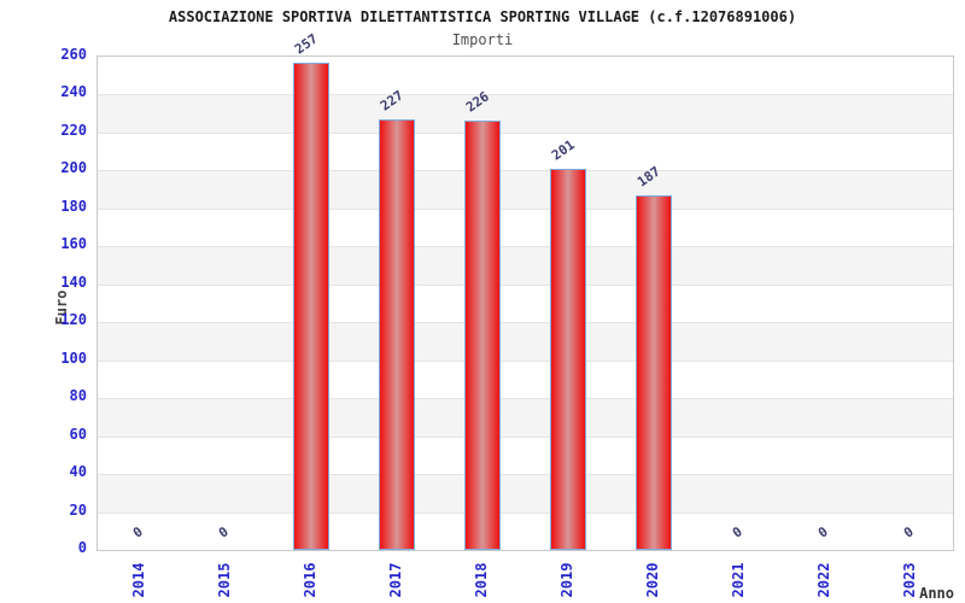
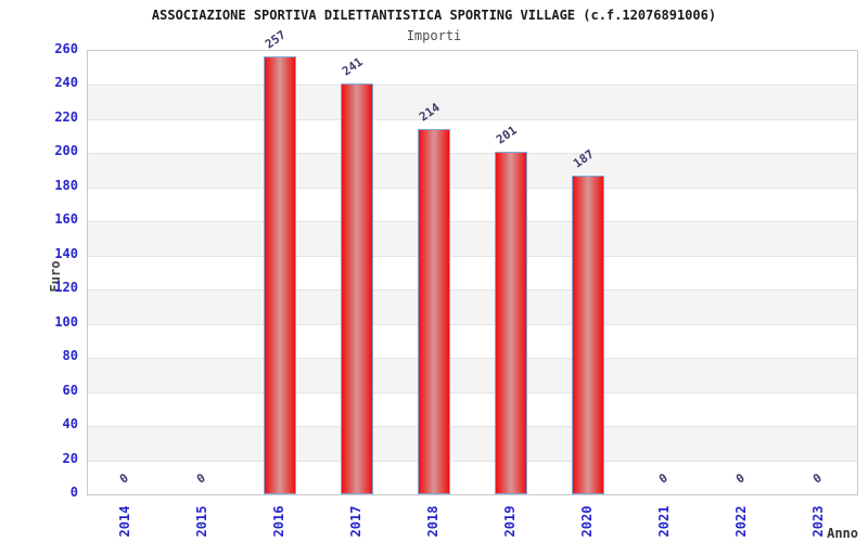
2017: 227 -> 241
2018: 226 -> 214
